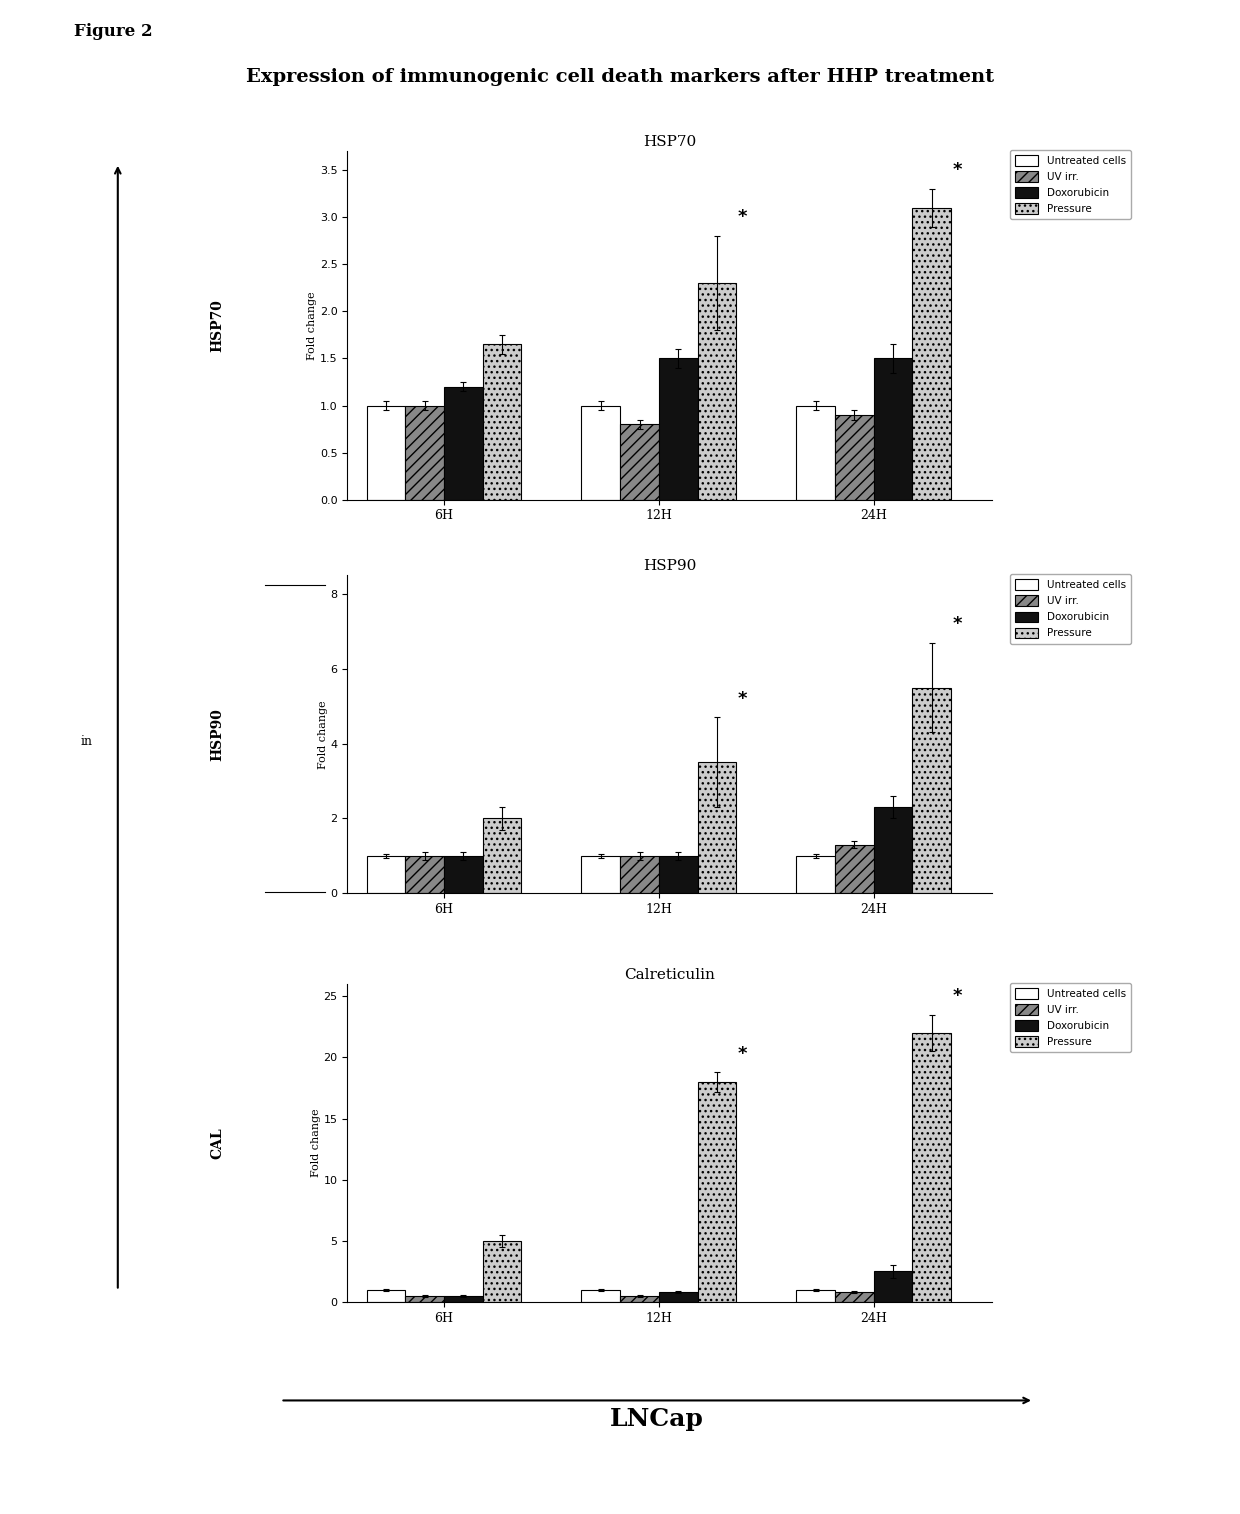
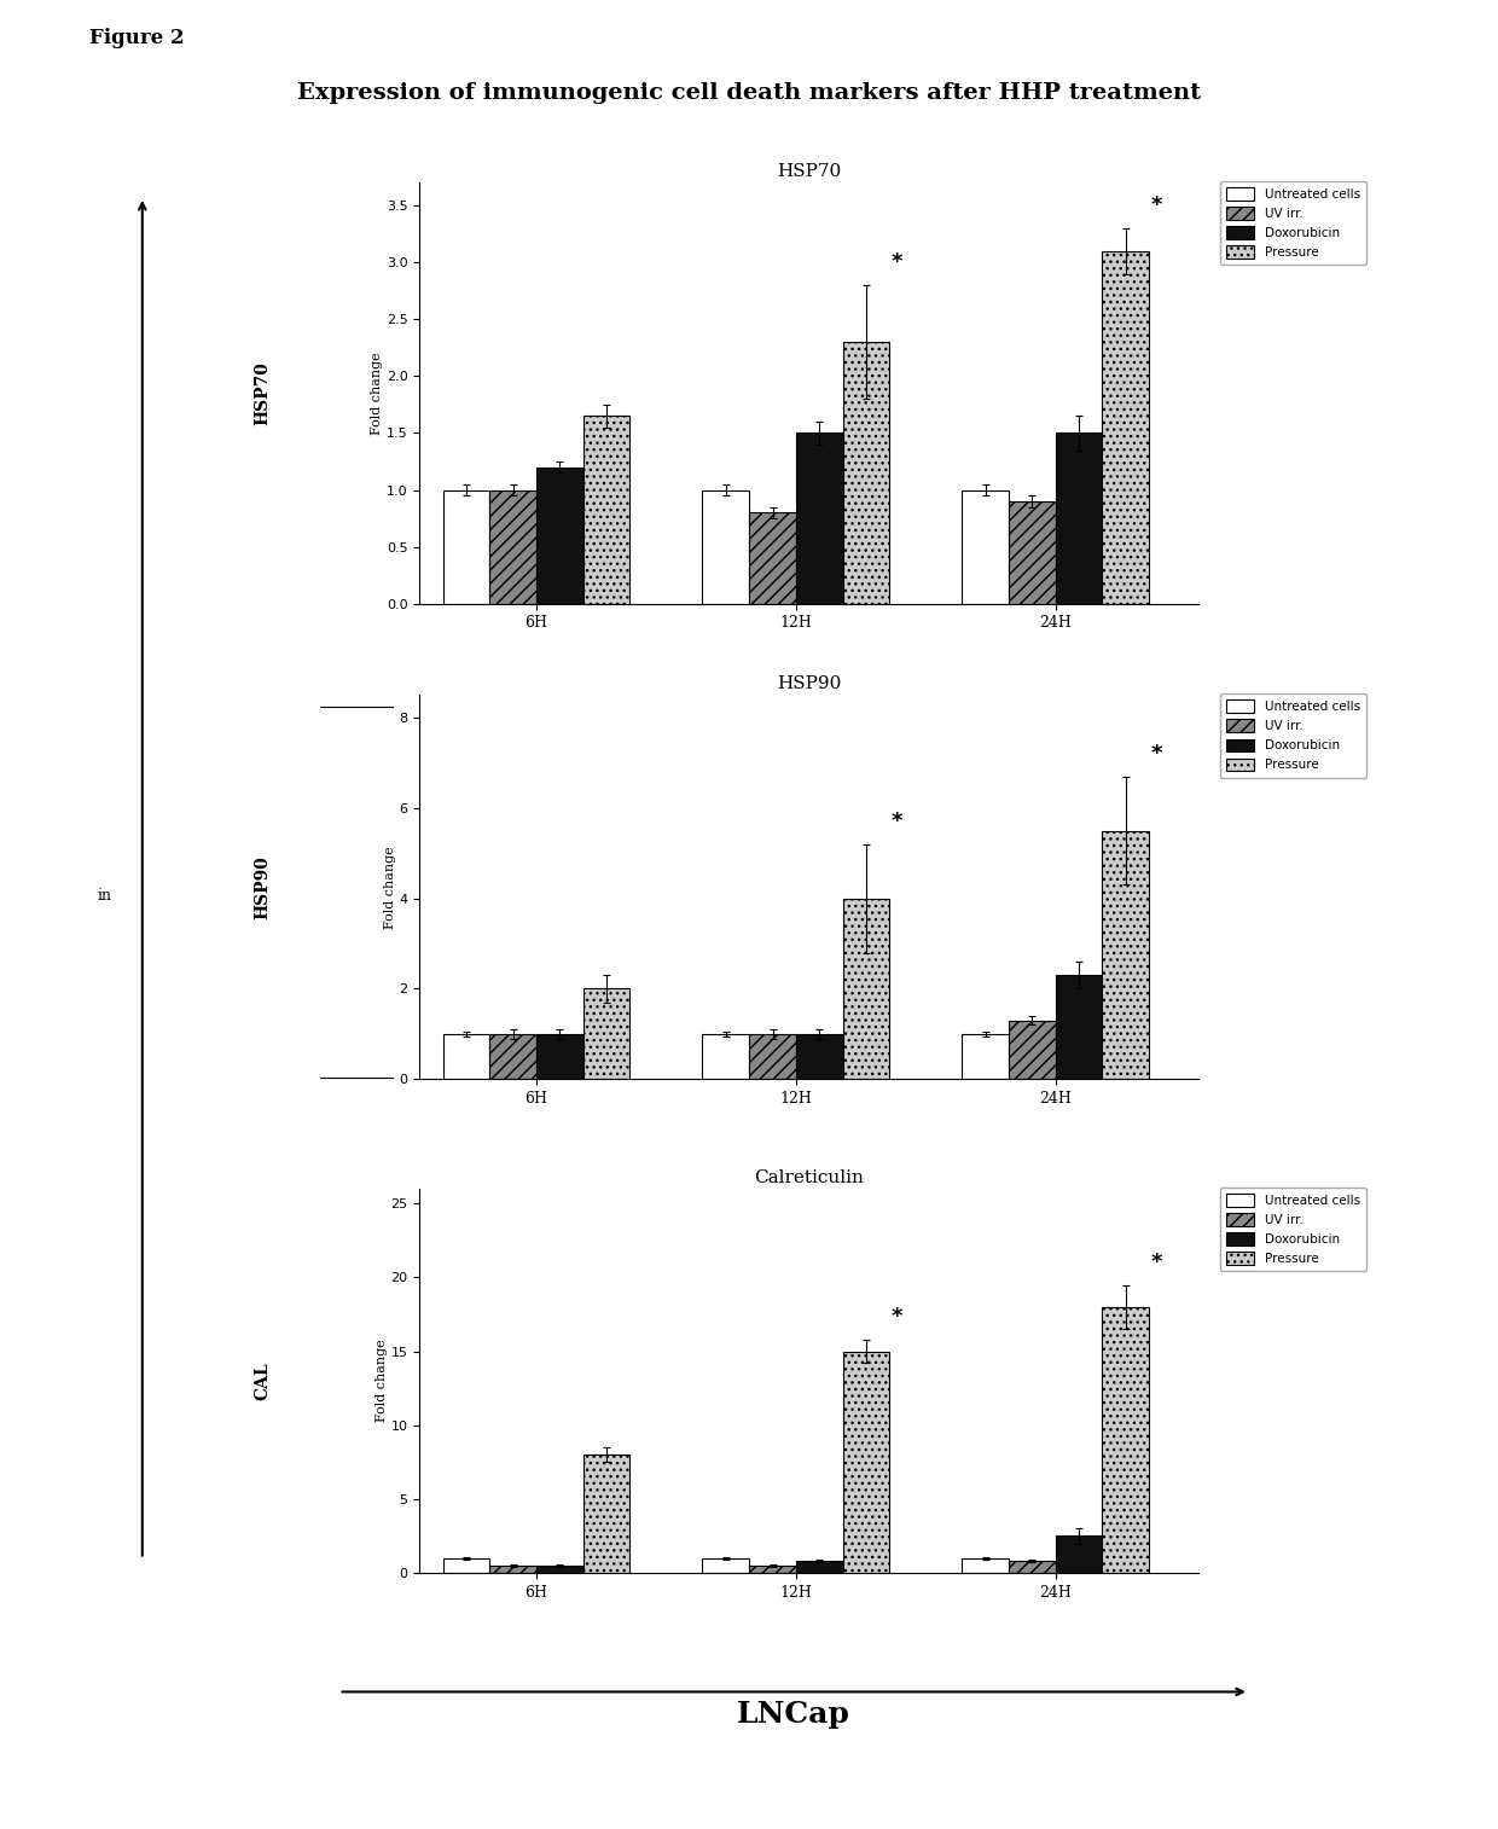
HSP90/Pressure/12H: 3.5 -> 4.0
Calreticulin/Pressure/6H: 5 -> 8
Calreticulin/Pressure/12H: 18 -> 15
Calreticulin/Pressure/24H: 22 -> 18
